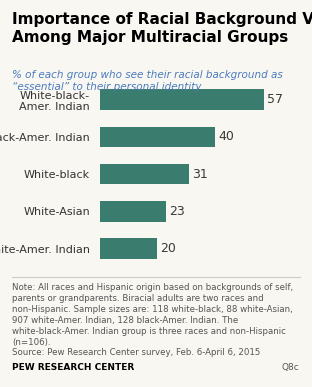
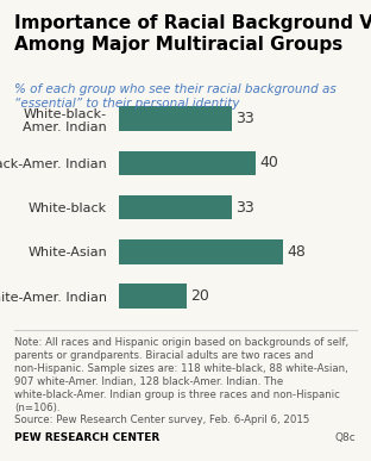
White-black- Amer. Indian: 57 -> 33
White-black: 31 -> 33
White-Asian: 23 -> 48
